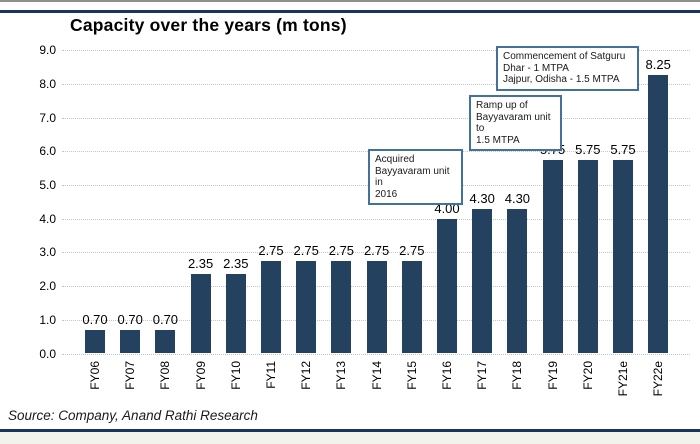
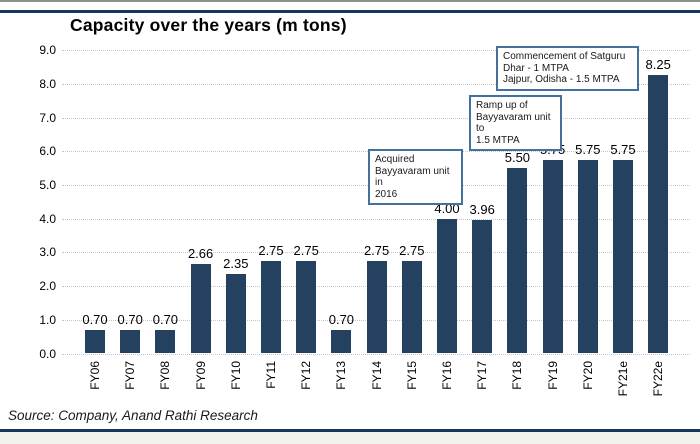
FY09: 2.35 -> 2.66
FY13: 2.75 -> 0.70
FY17: 4.30 -> 3.96
FY18: 4.30 -> 5.50
